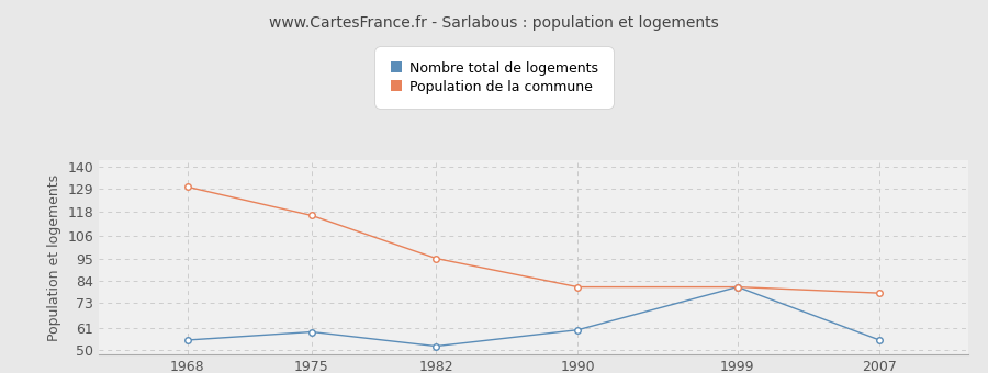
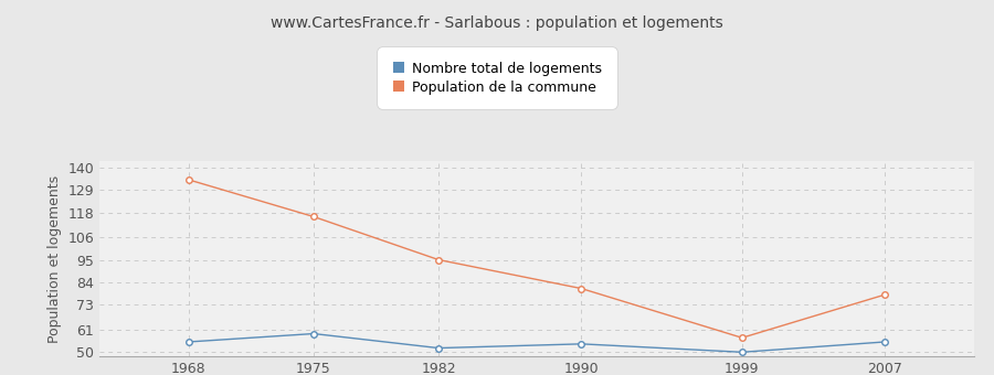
Population de la commune/1968: 130 -> 134
Nombre total de logements/1990: 60 -> 54
Nombre total de logements/1999: 81 -> 50
Population de la commune/1999: 81 -> 57
